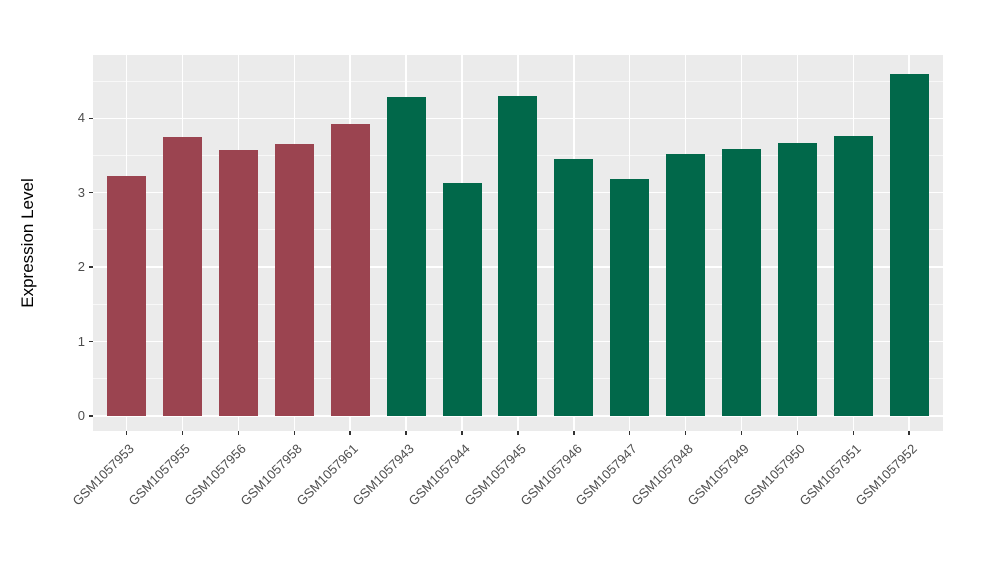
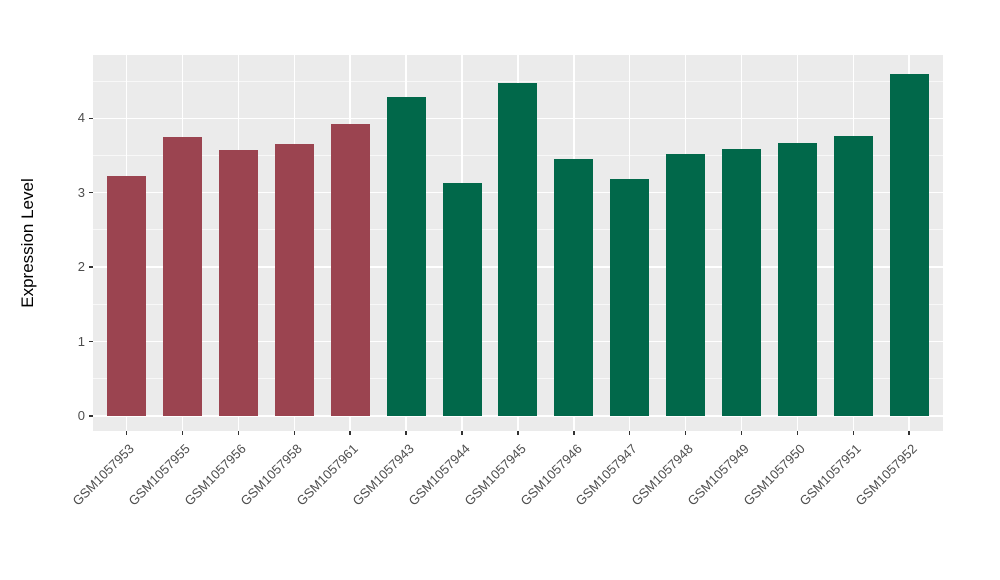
GSM1057945: 4.3 -> 4.5
